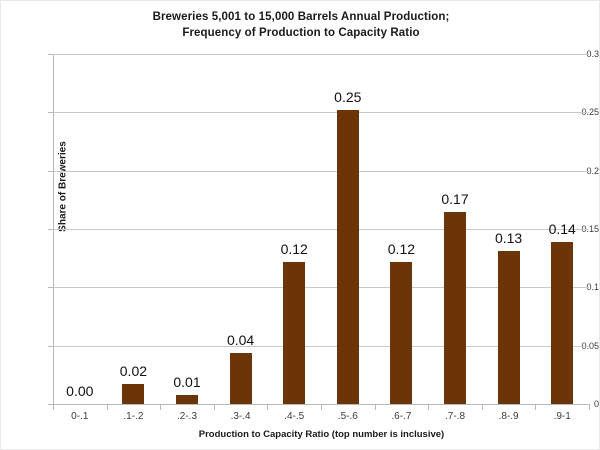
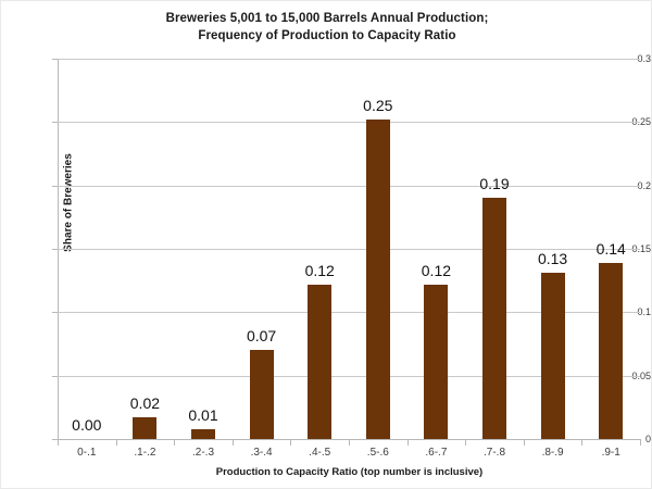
.3-.4: 0.04 -> 0.07
.7-.8: 0.17 -> 0.19
